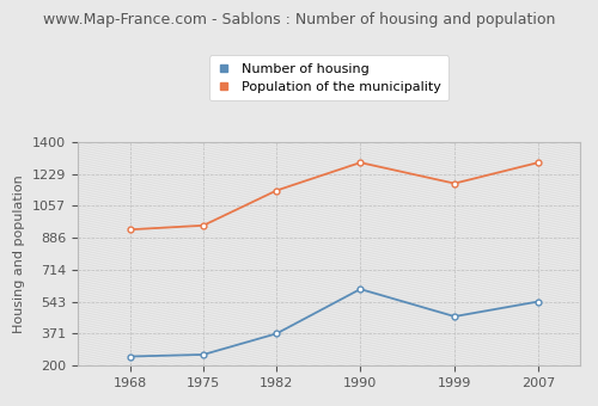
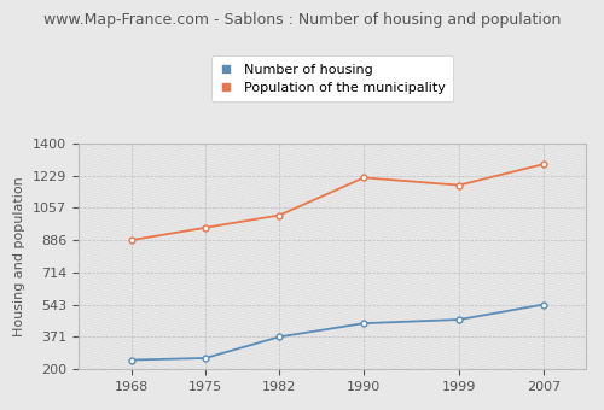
Population of the municipality/1968: 930 -> 890
Population of the municipality/1982: 1140 -> 1020
Number of housing/1990: 610 -> 440
Population of the municipality/1990: 1290 -> 1220
